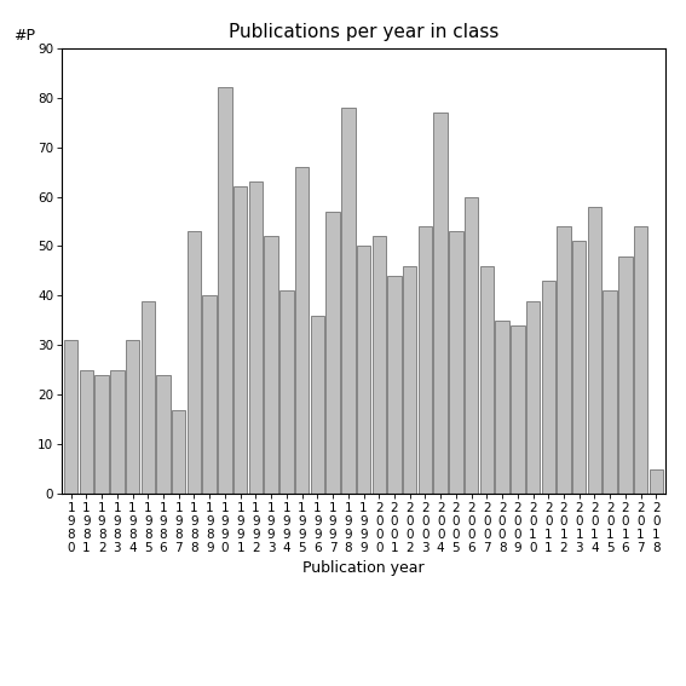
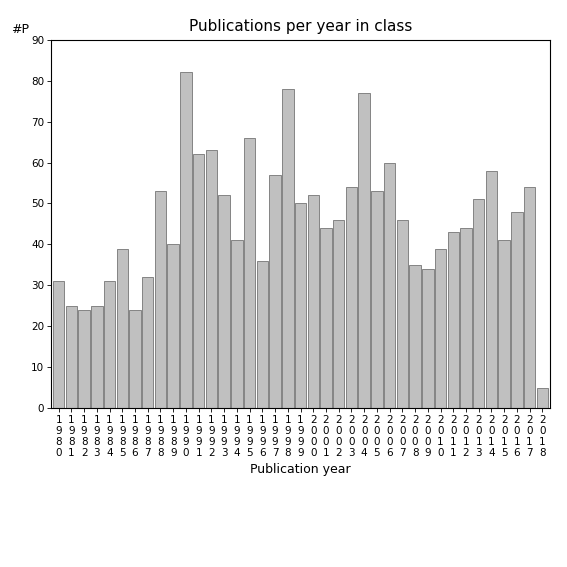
1 9 8 7: 17 -> 32
2 0 1 2: 54 -> 44
